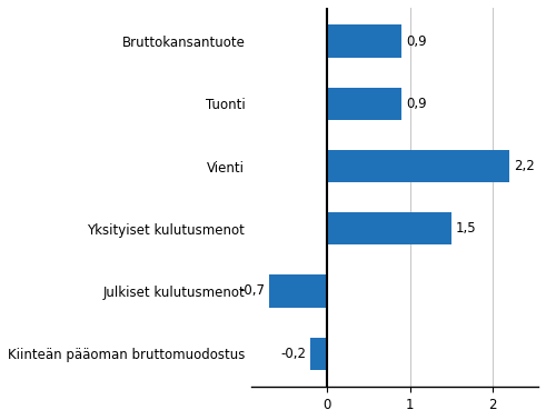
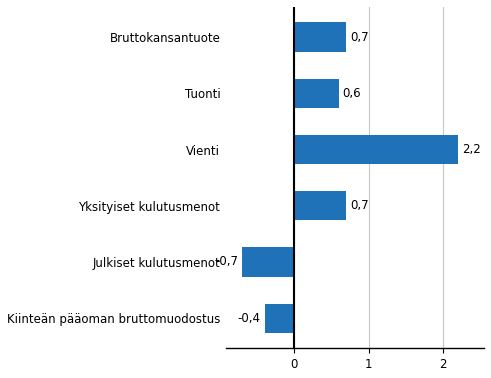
Bruttokansantuote: 0,9 -> 0,7
Tuonti: 0,9 -> 0,6
Yksityiset kulutusmenot: 1,5 -> 0,7
Kiinteän pääoman bruttomuodostus: -0,2 -> -0,4
